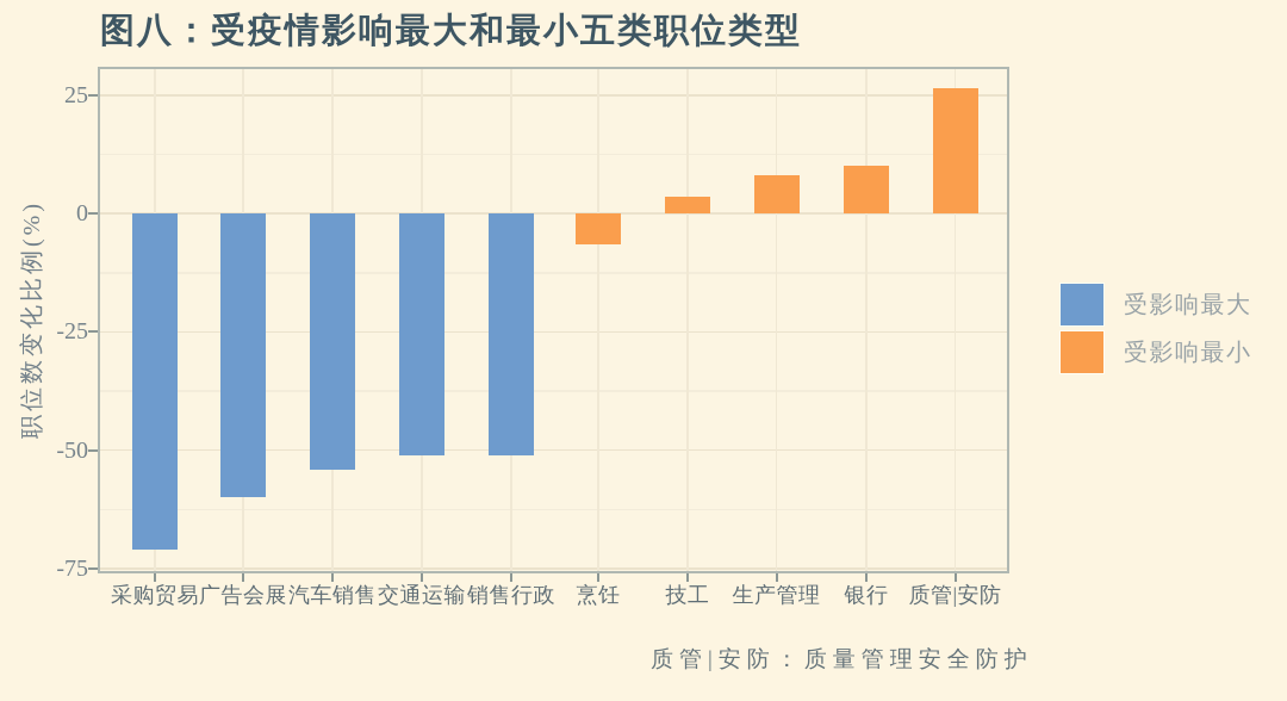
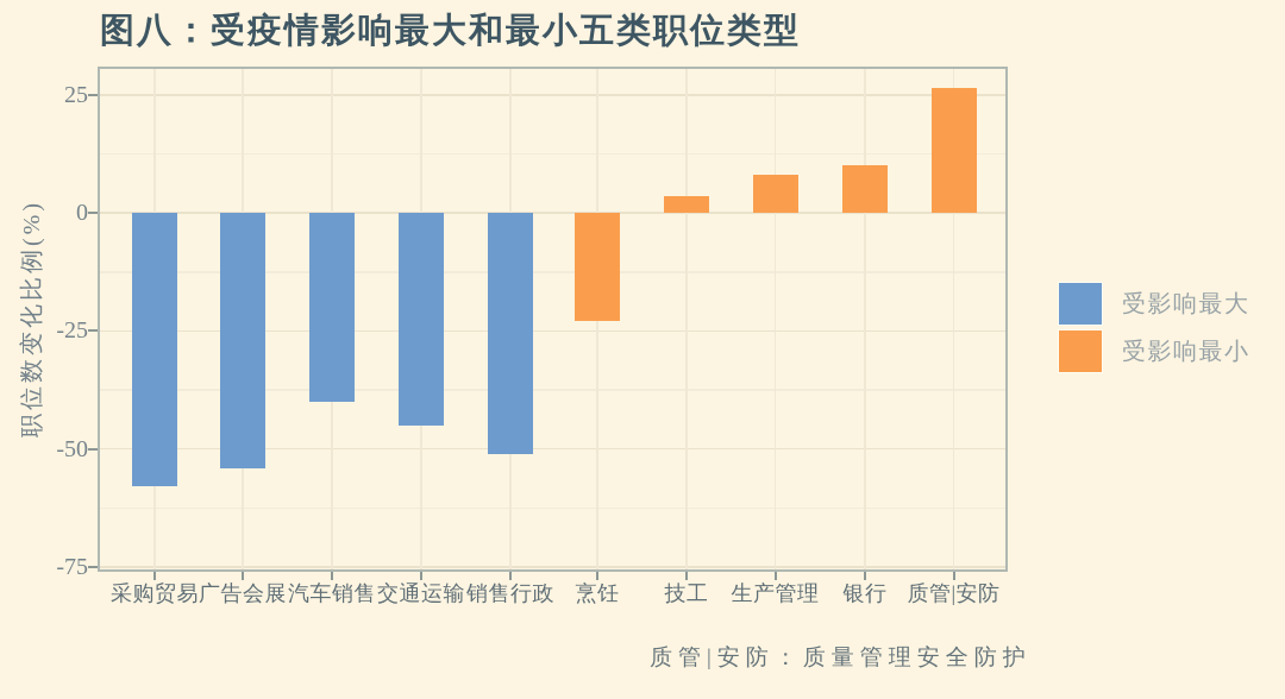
采购贸易: -71 -> -58
广告会展: -60 -> -54
汽车销售: -54 -> -40
交通运输: -51 -> -45
烹饪: -6 -> -23
